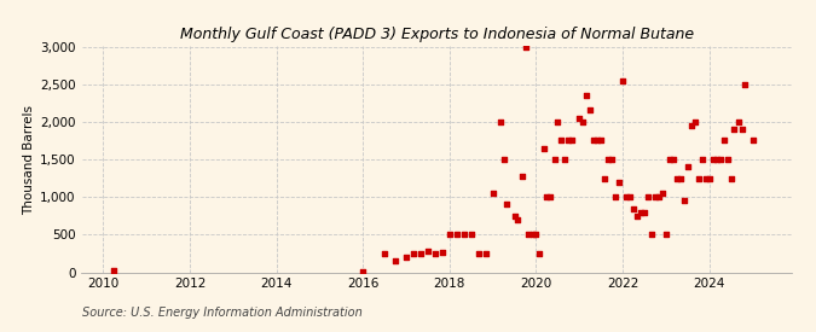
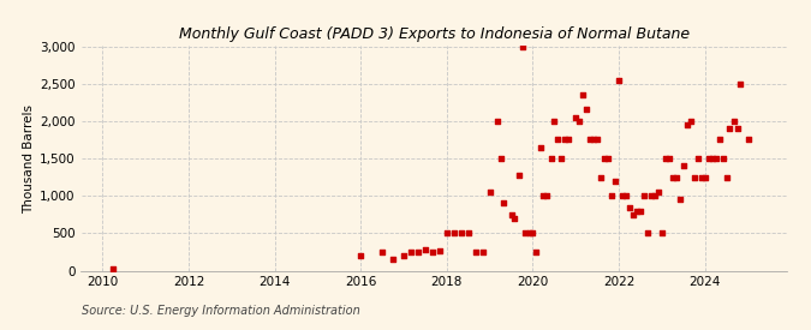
2016: 0 -> 200
